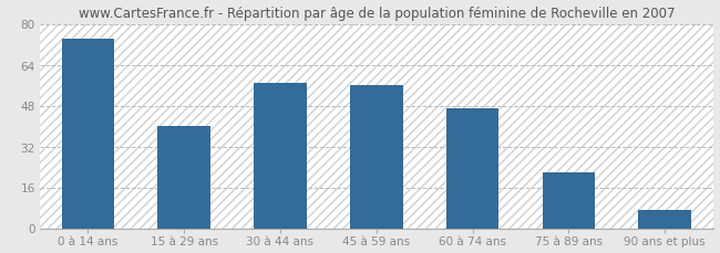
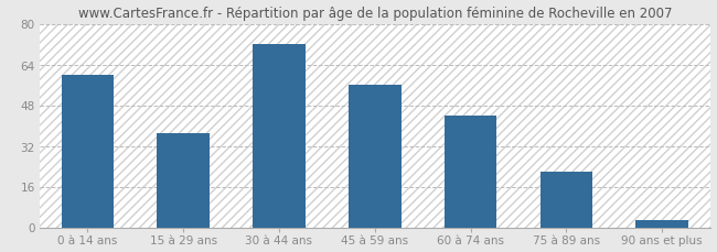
0 à 14 ans: 74 -> 60
15 à 29 ans: 40 -> 37
30 à 44 ans: 57 -> 72
60 à 74 ans: 47 -> 44
90 ans et plus: 7 -> 3
